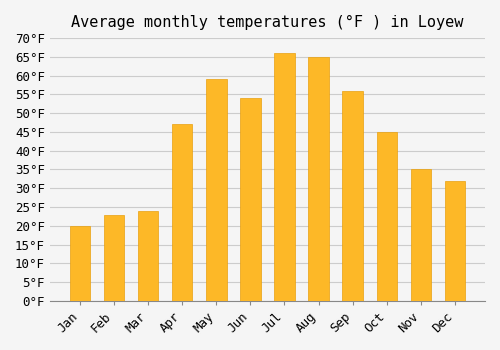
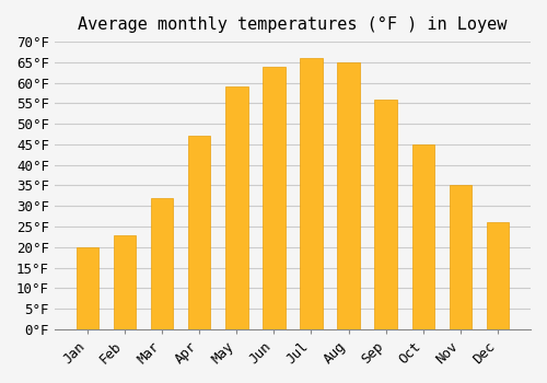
Mar: 24°F -> 32°F
Jun: 54°F -> 64°F
Dec: 32°F -> 26°F
